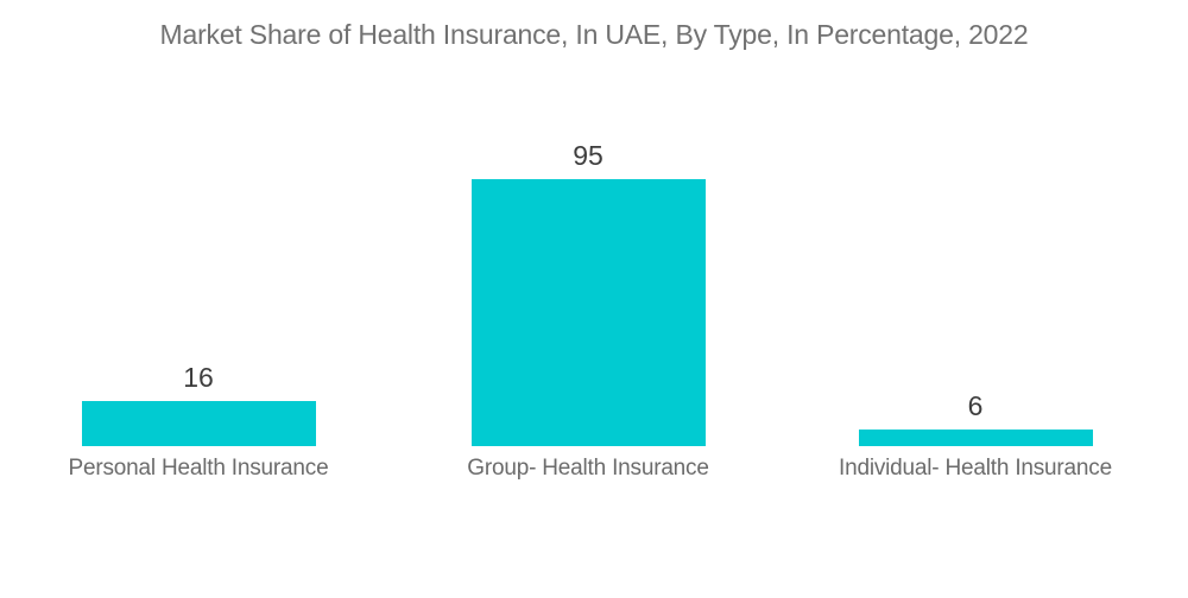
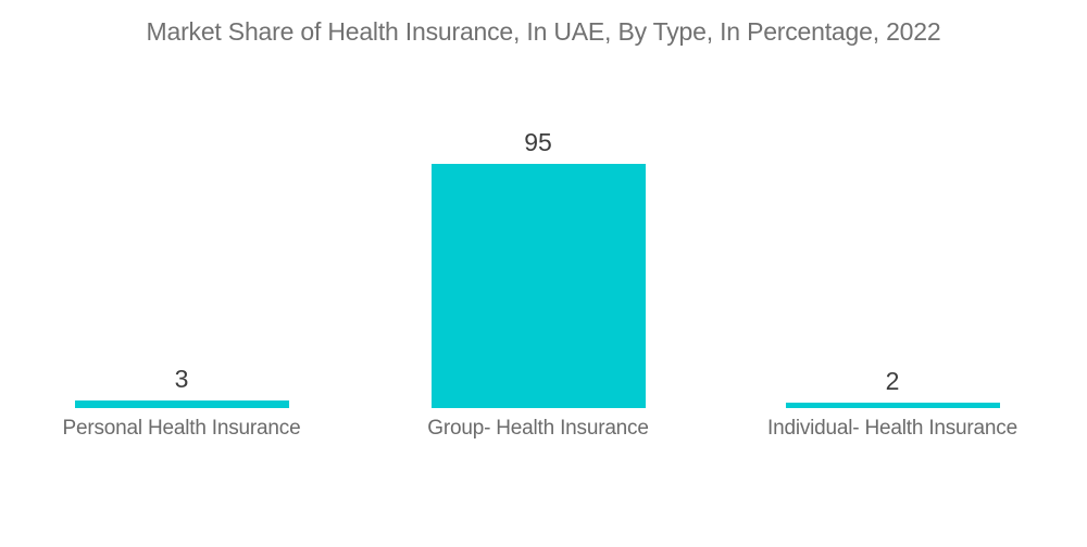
Personal Health Insurance: 16 -> 3
Individual- Health Insurance: 6 -> 2
